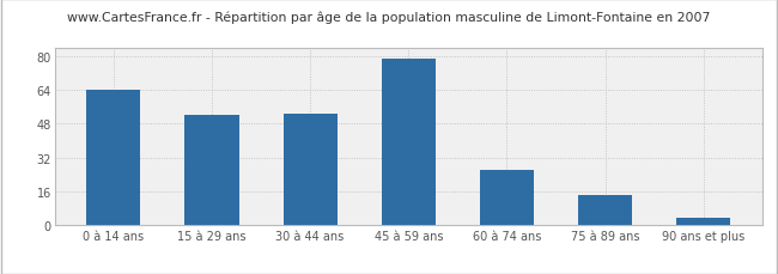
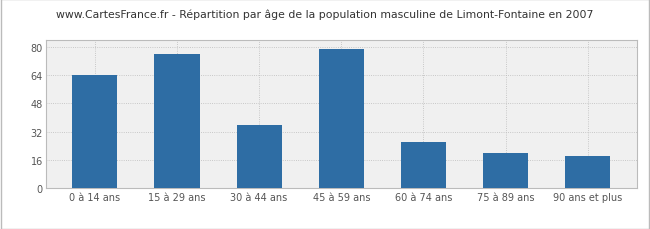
15 à 29 ans: 52 -> 76
30 à 44 ans: 53 -> 36
75 à 89 ans: 14 -> 20
90 ans et plus: 3 -> 18
